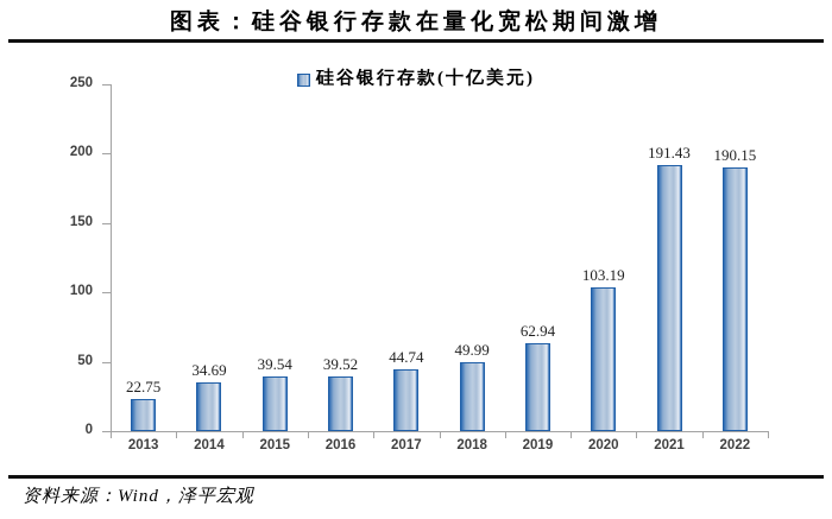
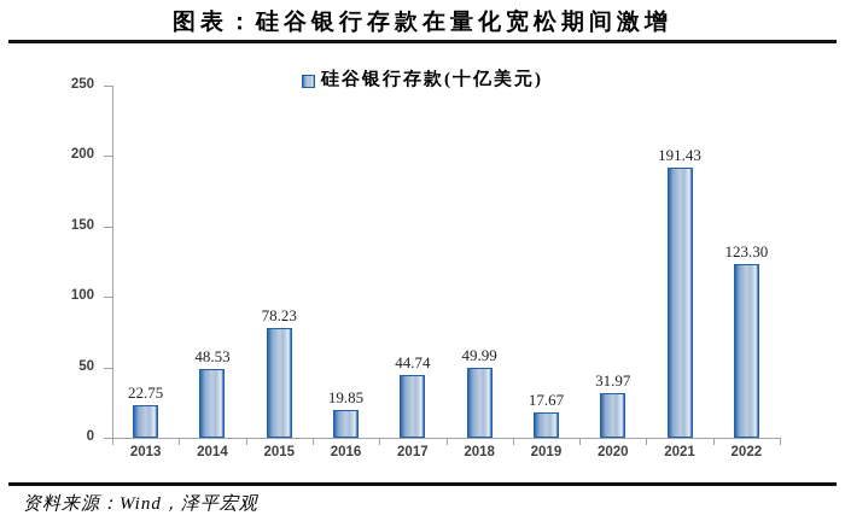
2014: 34.69 -> 48.53
2015: 39.54 -> 78.23
2016: 39.52 -> 19.85
2019: 62.94 -> 17.67
2020: 103.19 -> 31.97
2022: 190.15 -> 123.30
